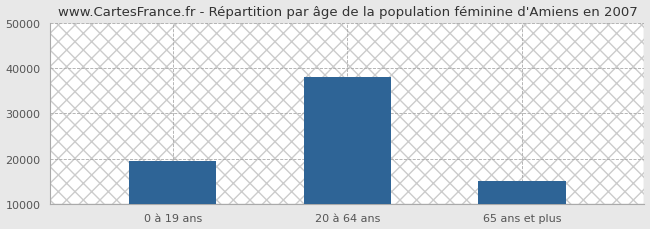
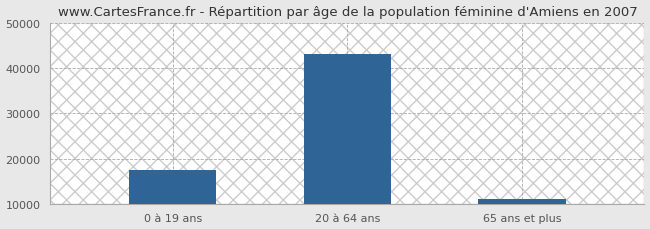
0 à 19 ans: 19500 -> 17500
20 à 64 ans: 38000 -> 43200
65 ans et plus: 15000 -> 11100
